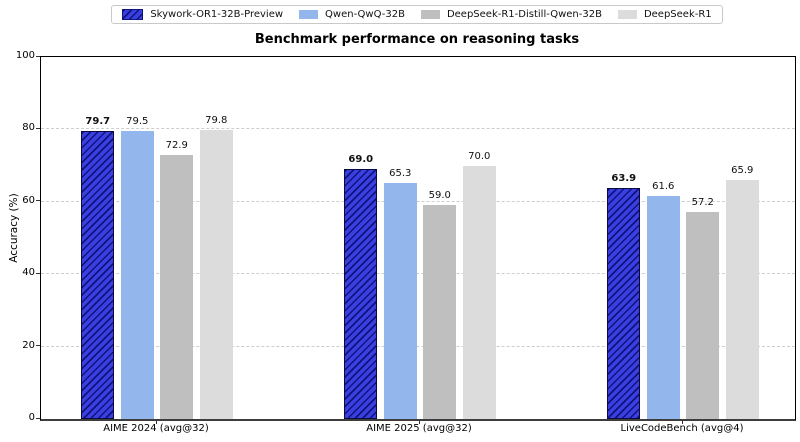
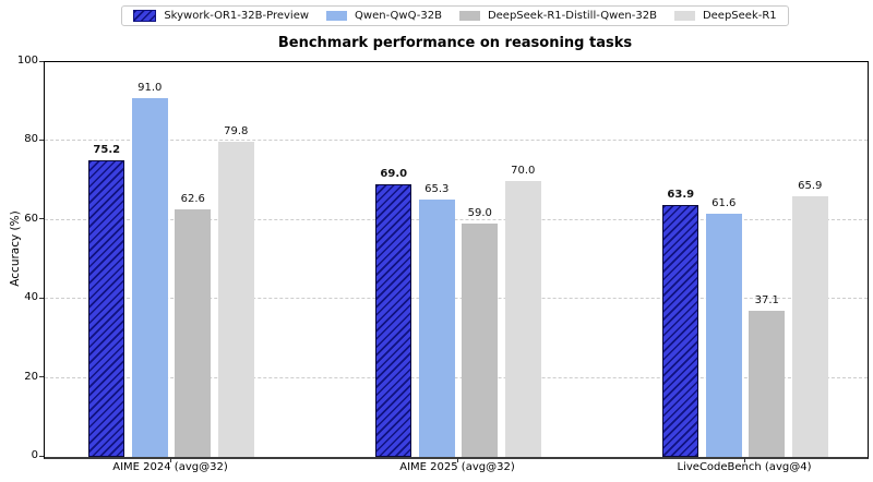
Skywork-OR1-32B-Preview/AIME 2024 (avg@32): 79.7 -> 75.2
Qwen-QwQ-32B/AIME 2024 (avg@32): 79.5 -> 91.0
DeepSeek-R1-Distill-Qwen-32B/AIME 2024 (avg@32): 72.9 -> 62.6
DeepSeek-R1-Distill-Qwen-32B/LiveCodeBench (avg@4): 57.2 -> 37.1
